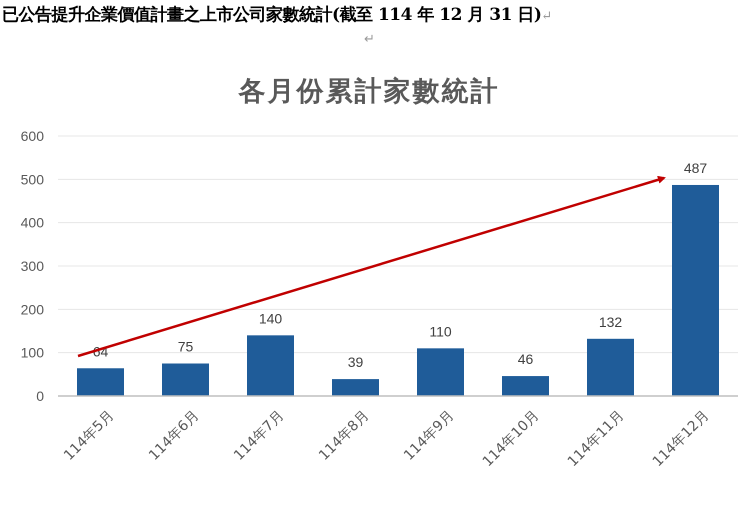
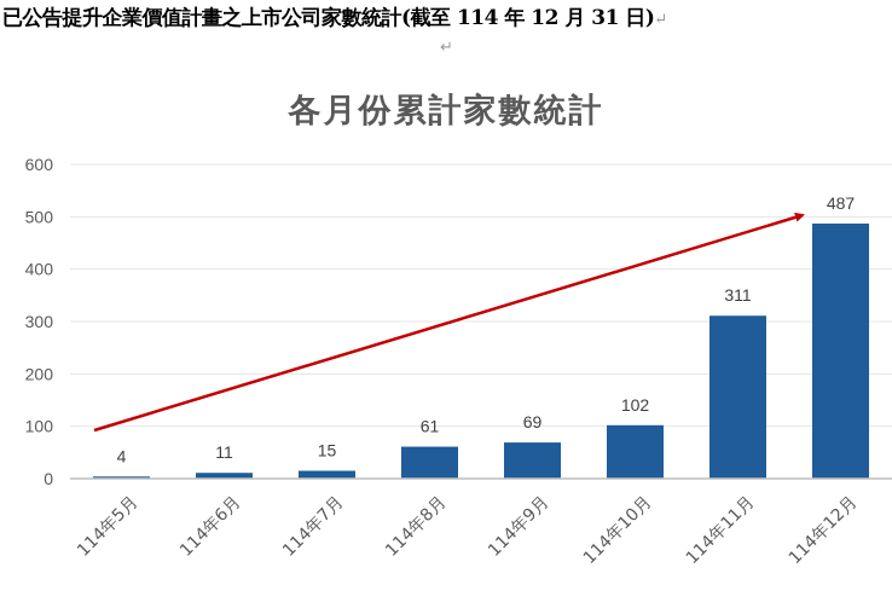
114年5月: 64 -> 4
114年6月: 75 -> 11
114年7月: 140 -> 15
114年8月: 39 -> 61
114年9月: 110 -> 69
114年10月: 46 -> 102
114年11月: 132 -> 311
